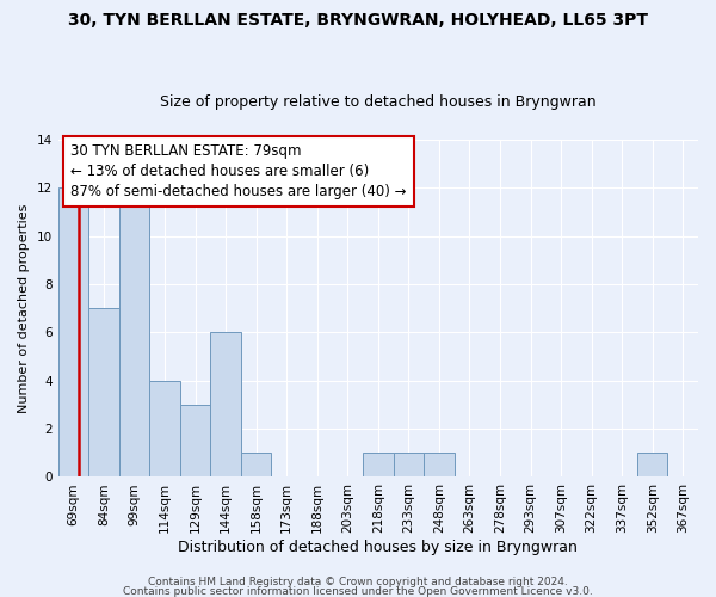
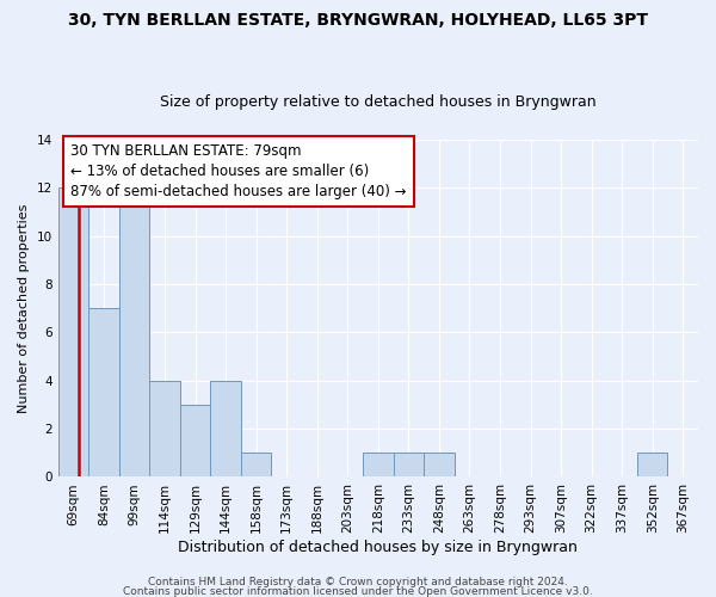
144sqm: 6 -> 4
